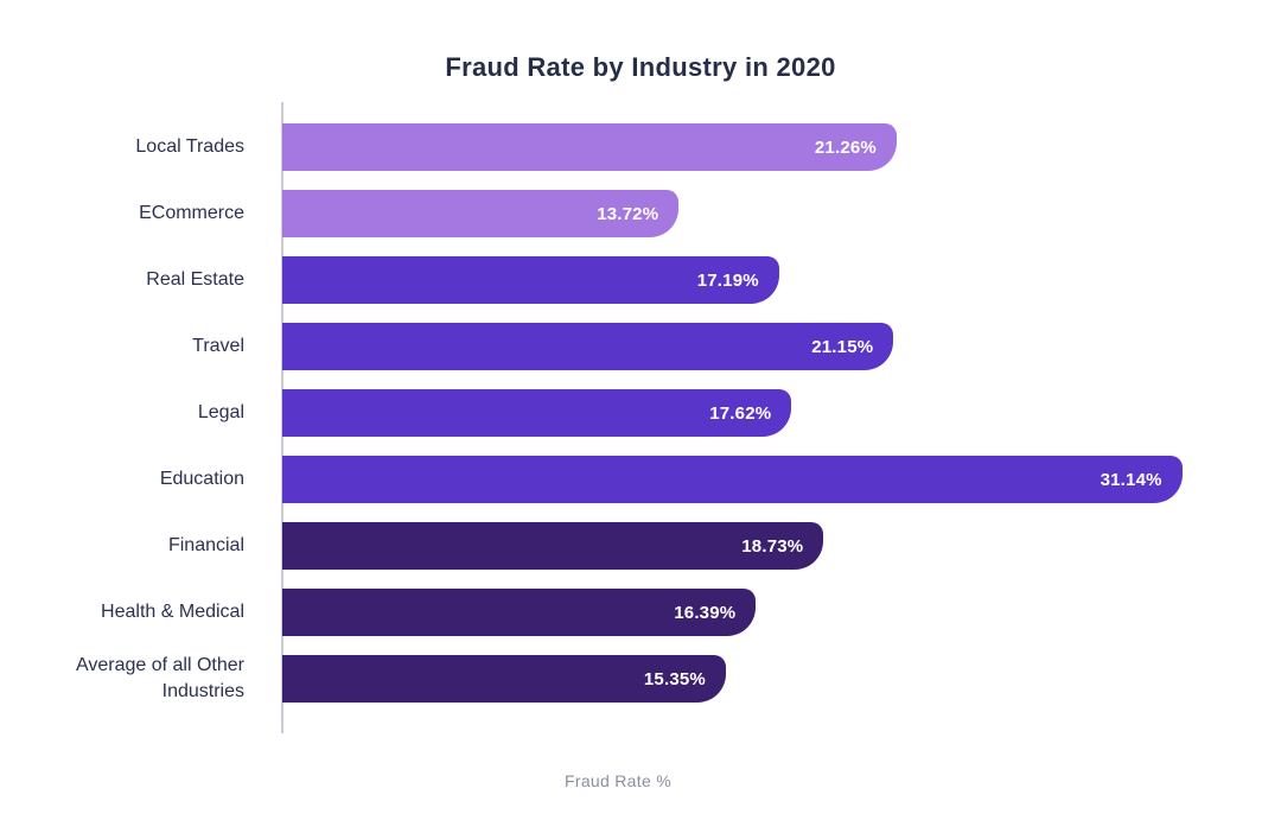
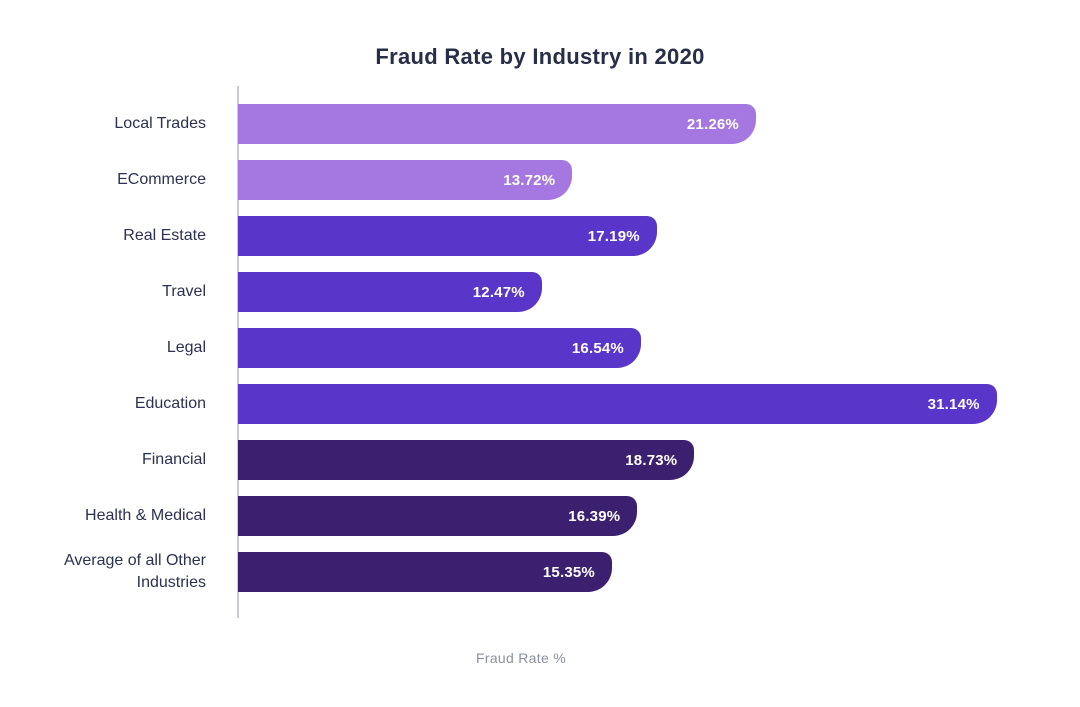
Travel: 21.15% -> 12.47%
Legal: 17.62% -> 16.54%
